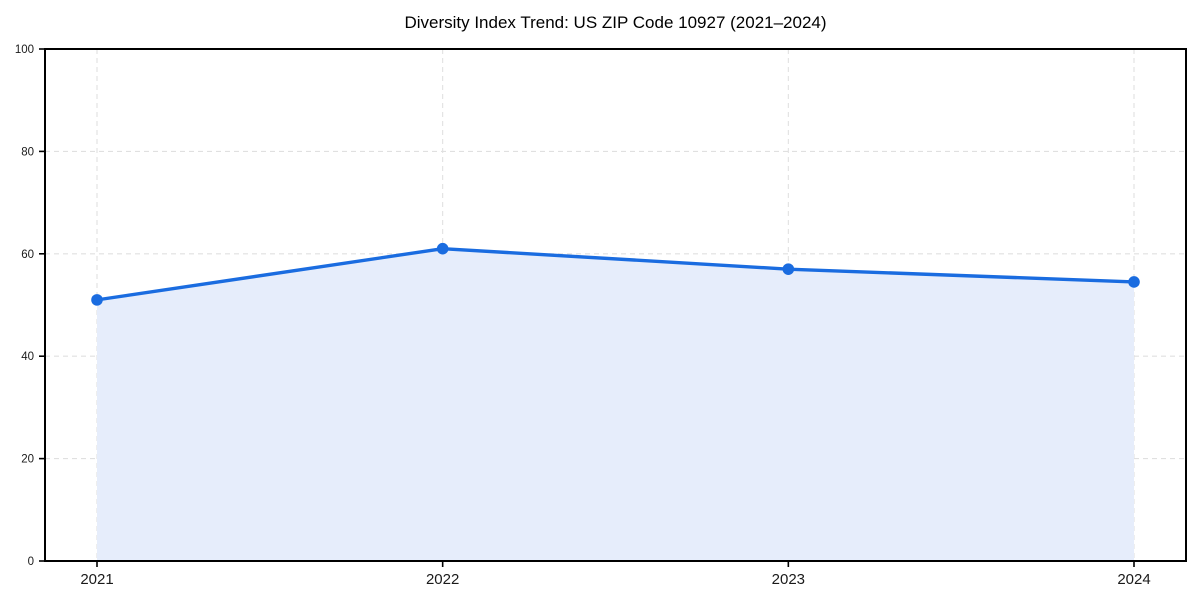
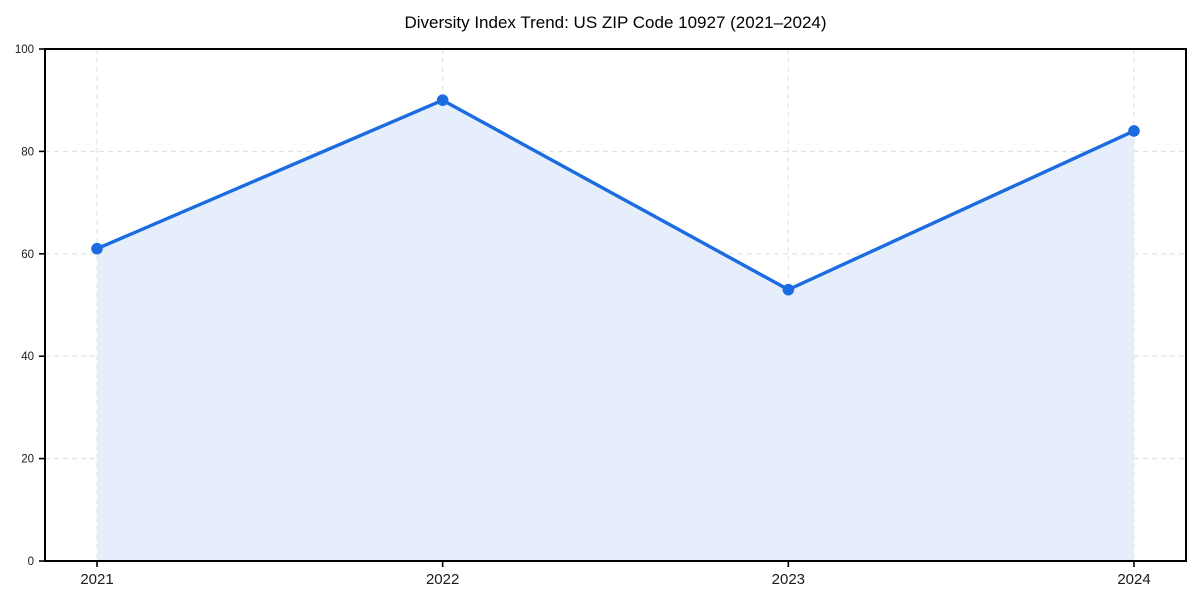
2021: 51 -> 61
2022: 61 -> 90
2023: 57 -> 53
2024: 54 -> 84
